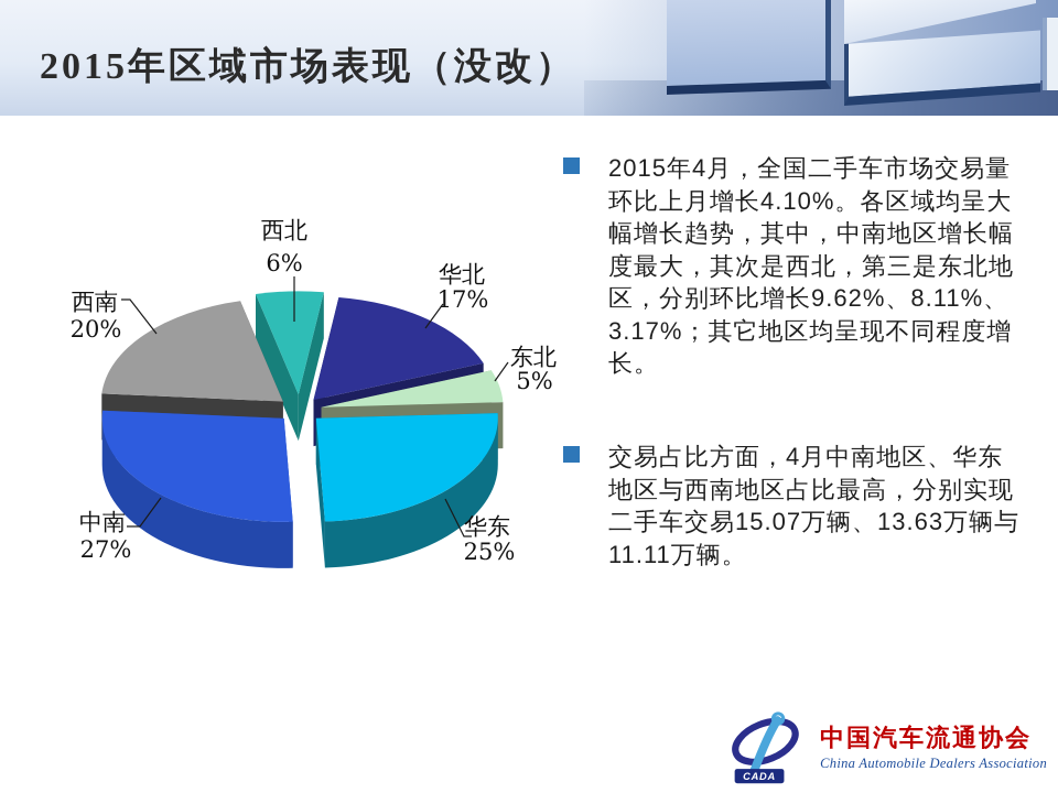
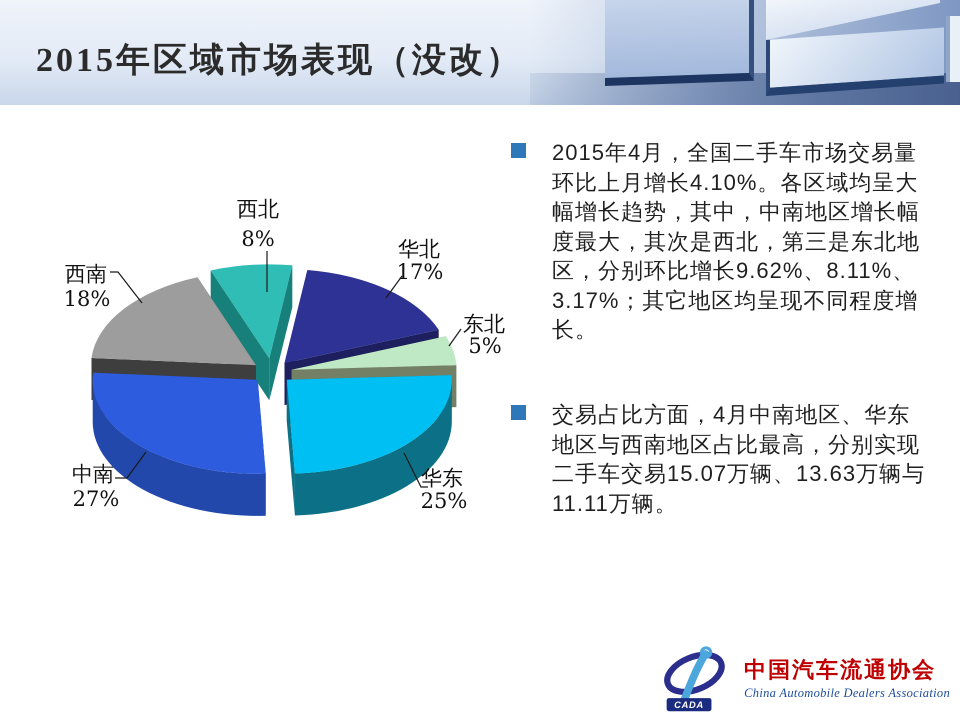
西南: 20% -> 18%
西北: 6% -> 8%
